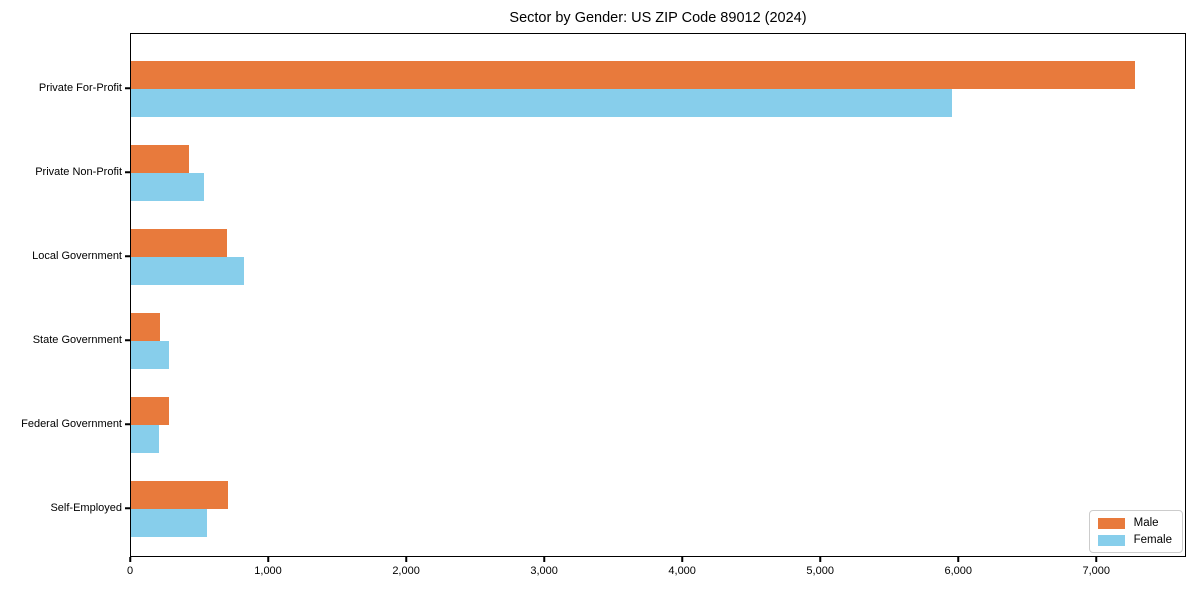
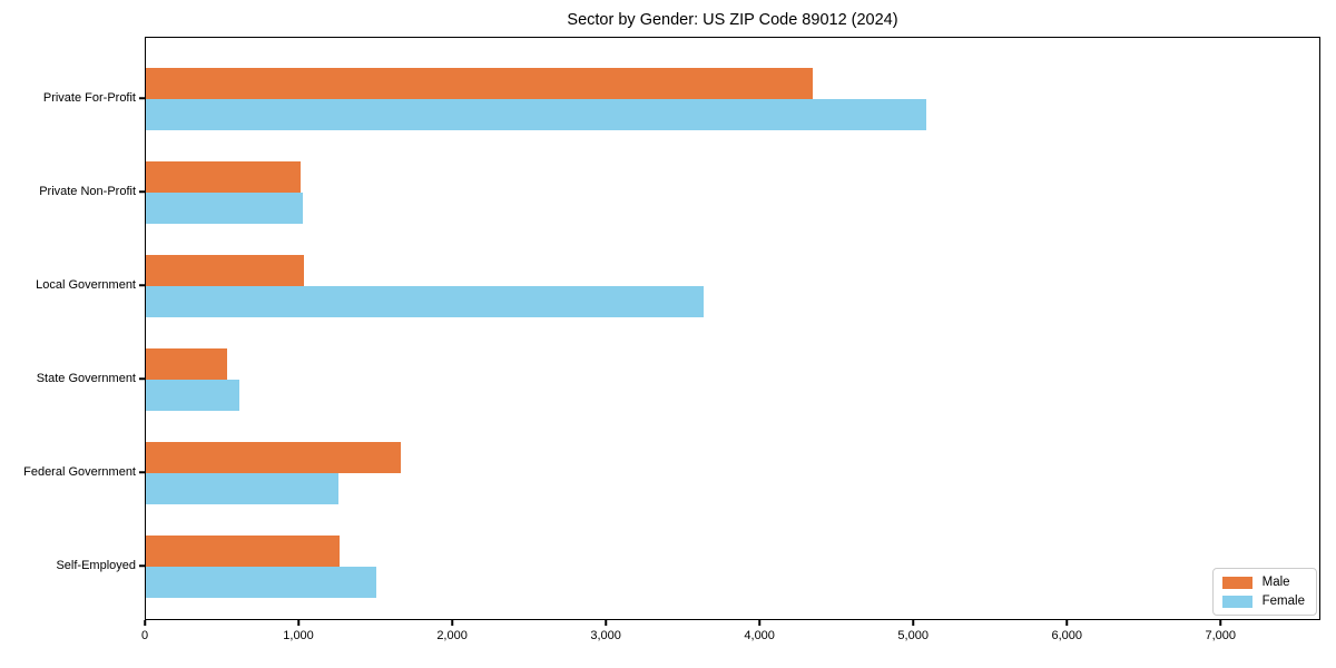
Male/Private For-Profit: 7270 -> 4340
Female/Private For-Profit: 5950 -> 5080
Male/Private Non-Profit: 420 -> 1010
Female/Private Non-Profit: 530 -> 1020
Male/Local Government: 700 -> 1030
Female/Local Government: 820 -> 3630
Male/State Government: 210 -> 530
Female/State Government: 280 -> 610
Male/Federal Government: 280 -> 1660
Female/Federal Government: 200 -> 1250
Male/Self-Employed: 700 -> 1260
Female/Self-Employed: 550 -> 1500
